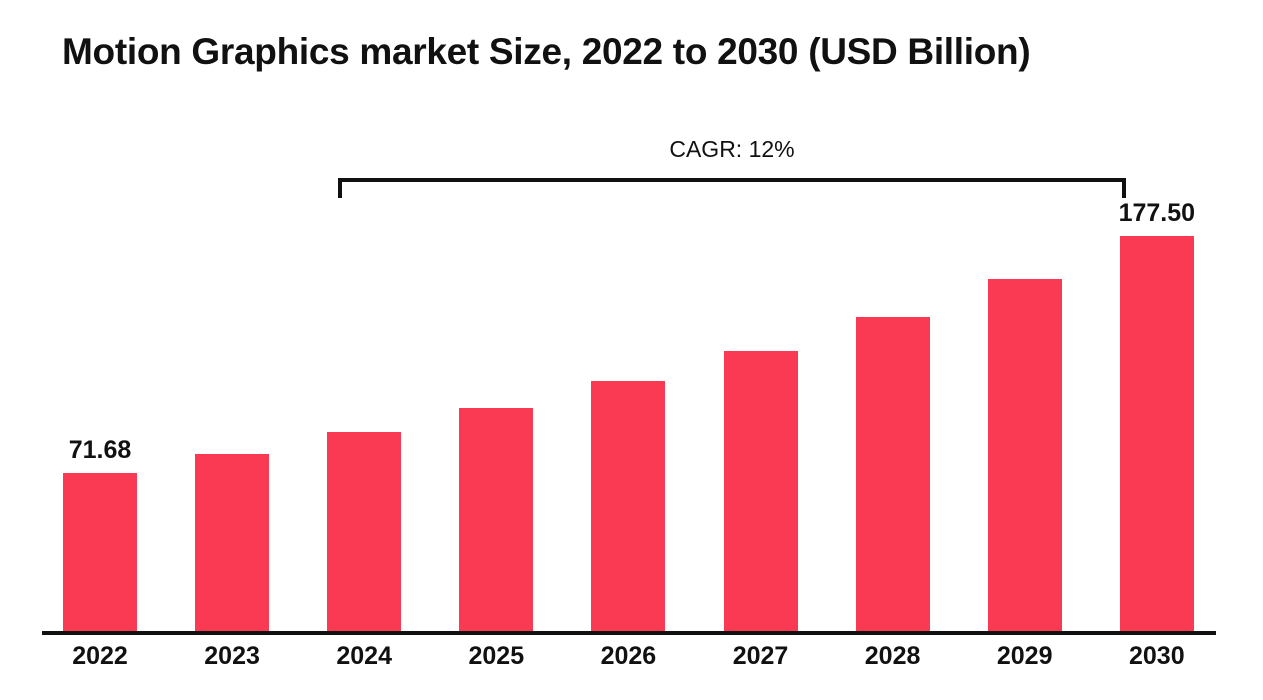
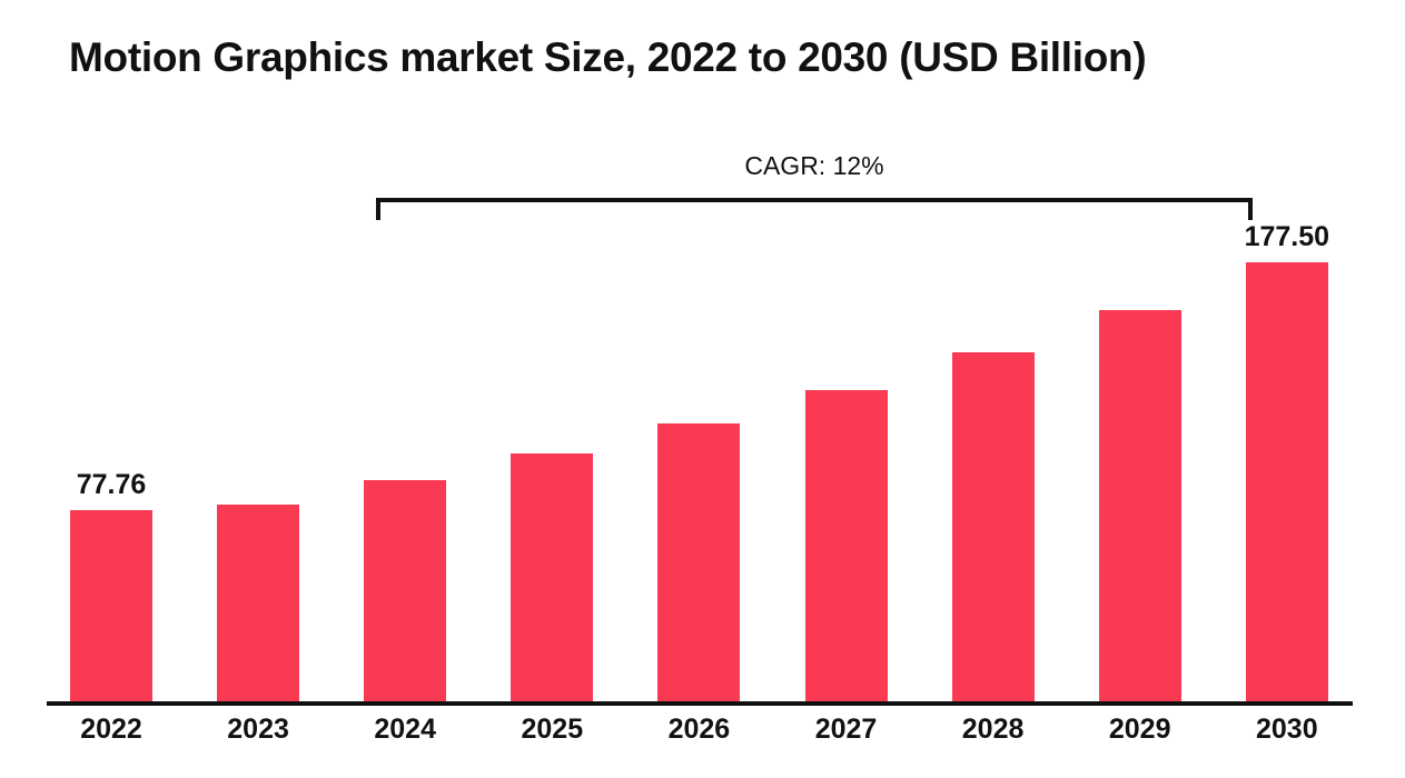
2022: 71.68 -> 77.76
